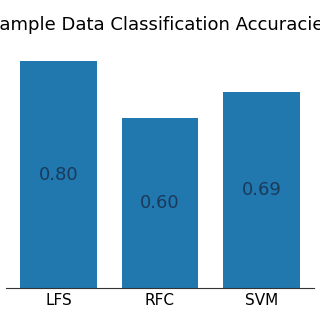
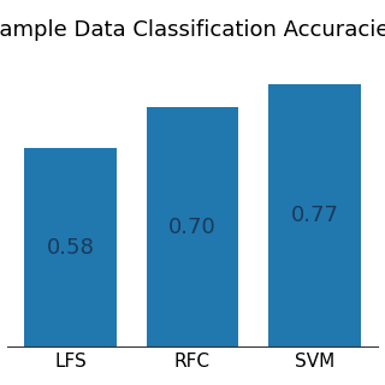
LFS: 0.80 -> 0.58
RFC: 0.60 -> 0.70
SVM: 0.69 -> 0.77
